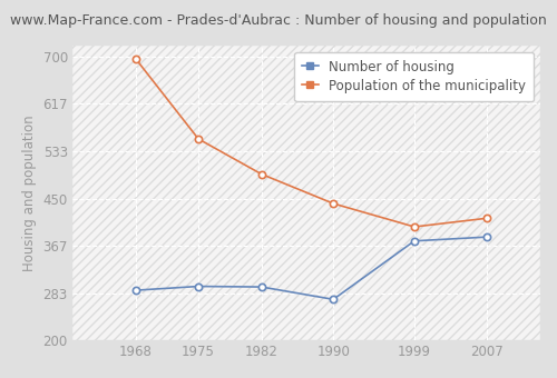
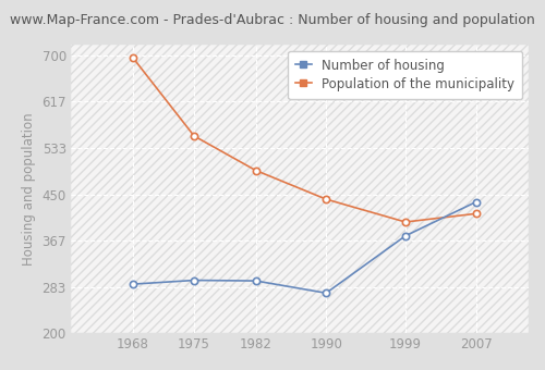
Number of housing/2007: 382 -> 436
